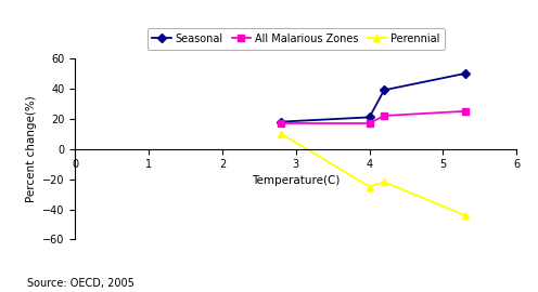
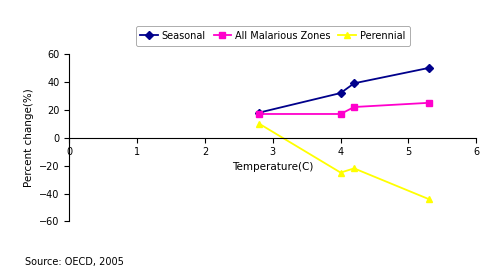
Seasonal/4: 21 -> 32
